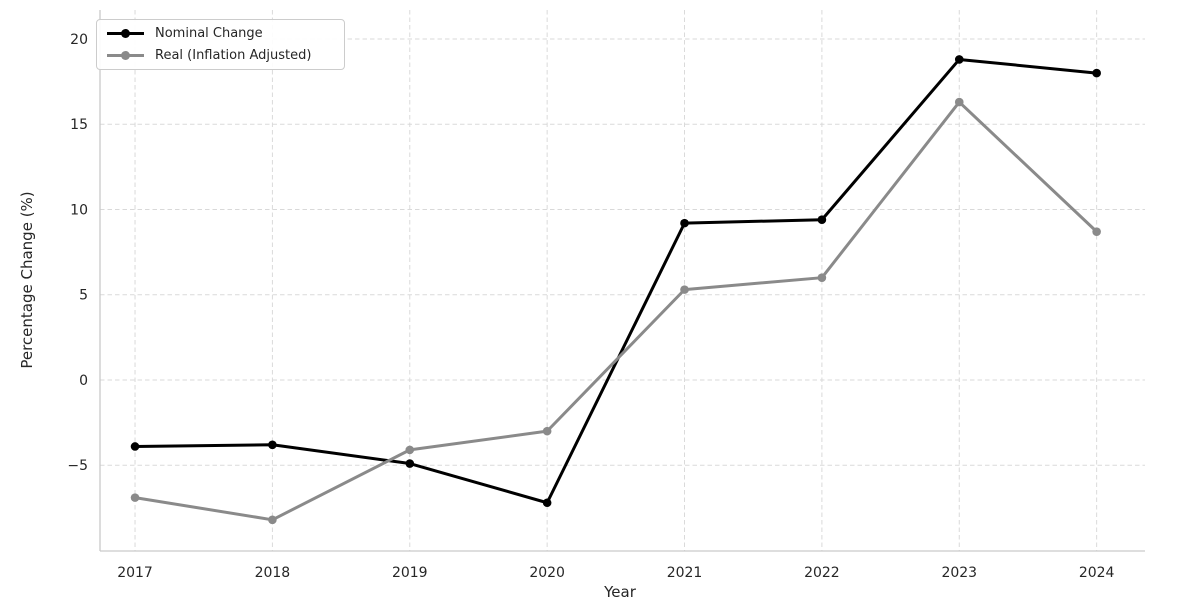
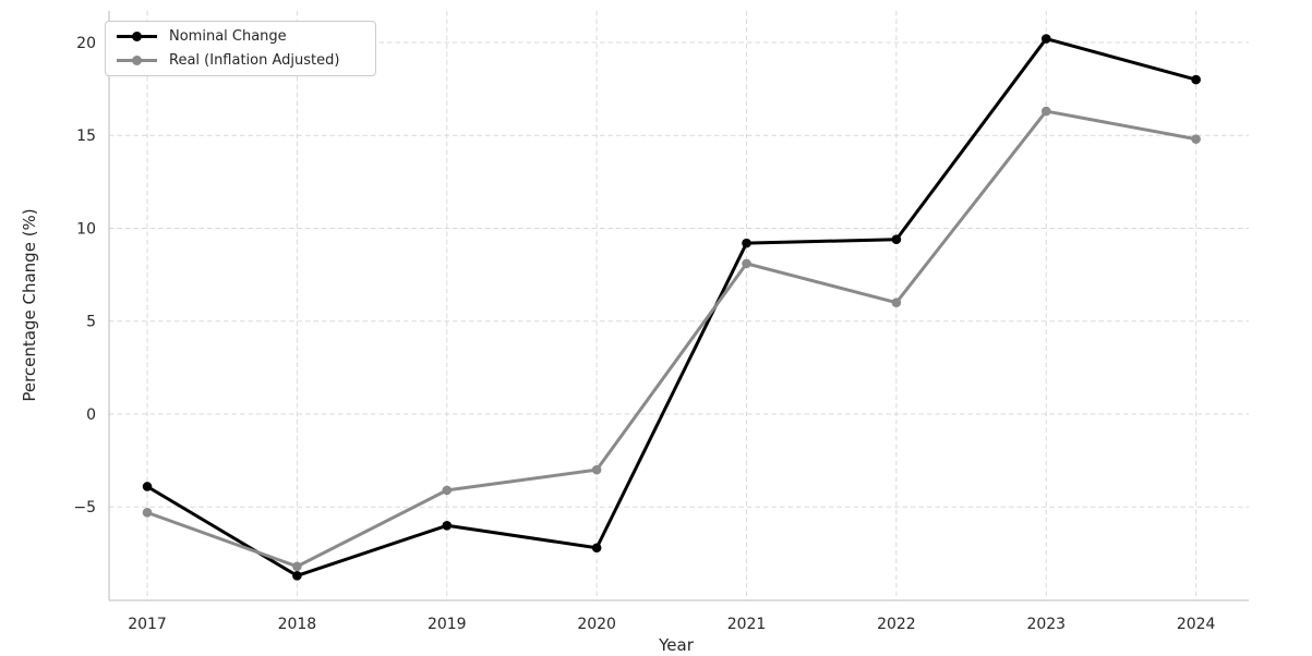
Real (Inflation Adjusted)/2017: -6.9 -> -5.3
Nominal Change/2018: -3.8 -> -8.7
Nominal Change/2019: -4.9 -> -6.0
Real (Inflation Adjusted)/2021: 5.3 -> 8.1
Nominal Change/2023: 18.8 -> 20.2
Real (Inflation Adjusted)/2024: 8.7 -> 14.8
